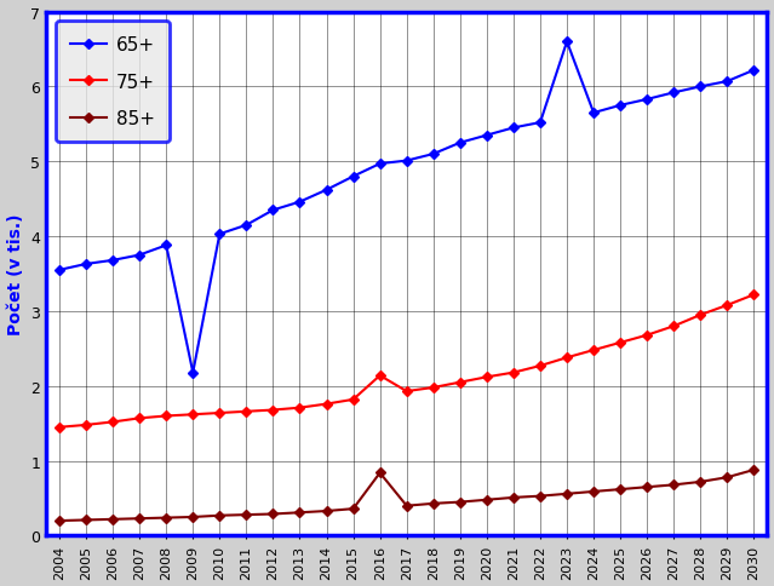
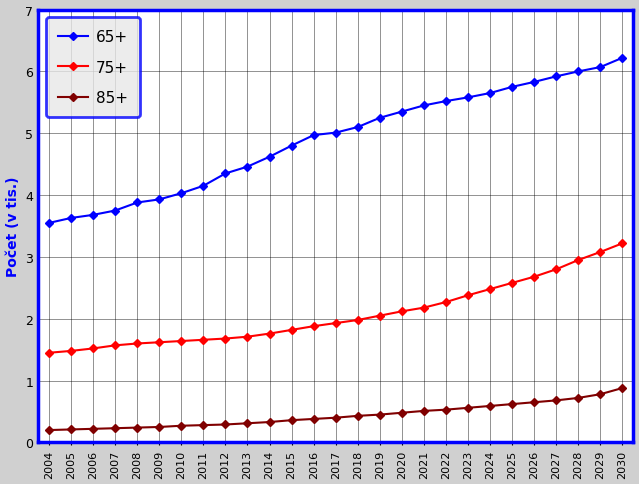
65+/2009: 2.18 -> 3.93
75+/2016: 2.14 -> 1.88
85+/2016: 0.84 -> 0.38
65+/2023: 6.60 -> 5.58
